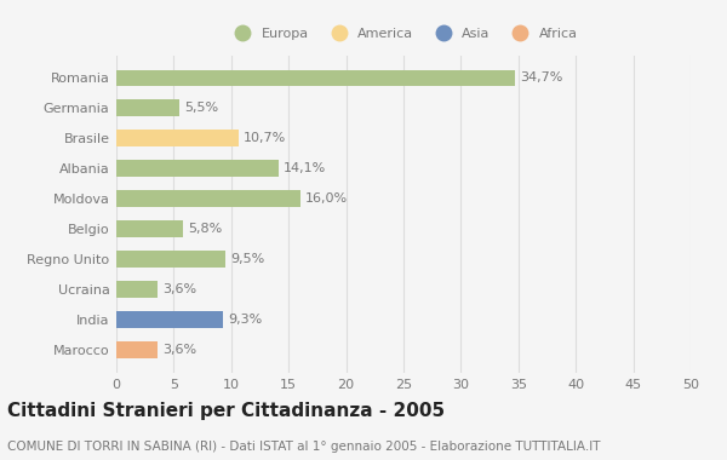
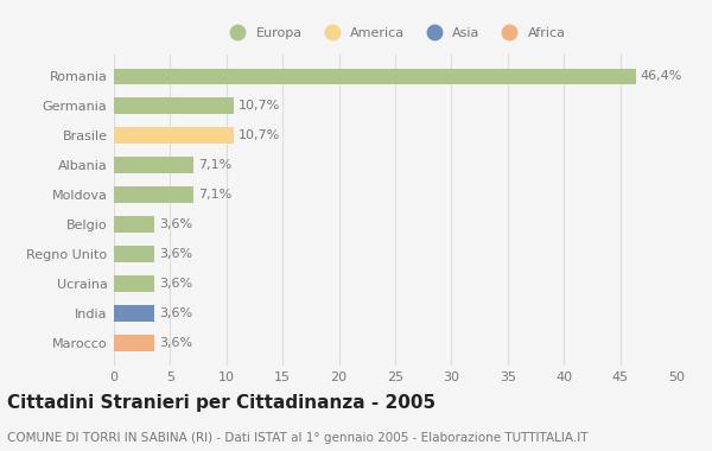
Romania: 34,7% -> 46,4%
Germania: 5,5% -> 10,7%
Albania: 14,1% -> 7,1%
Moldova: 16,0% -> 7,1%
Belgio: 5,8% -> 3,6%
Regno Unito: 9,5% -> 3,6%
India: 9,3% -> 3,6%
